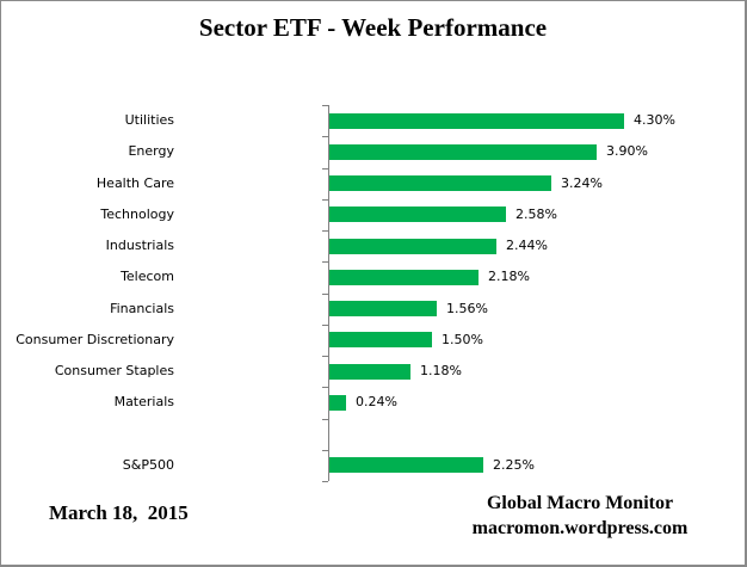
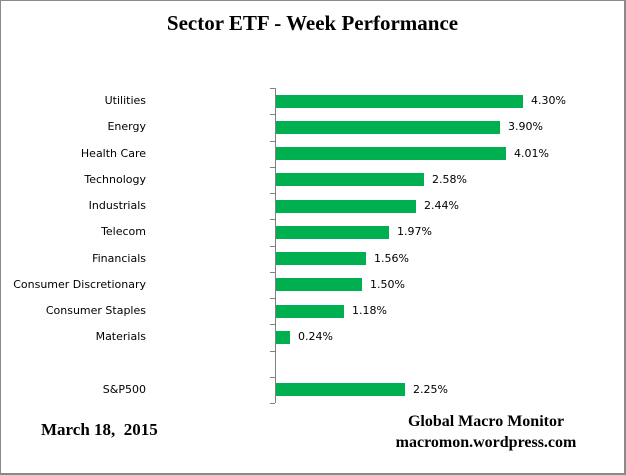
Health Care: 3.24% -> 4.01%
Telecom: 2.18% -> 1.97%
